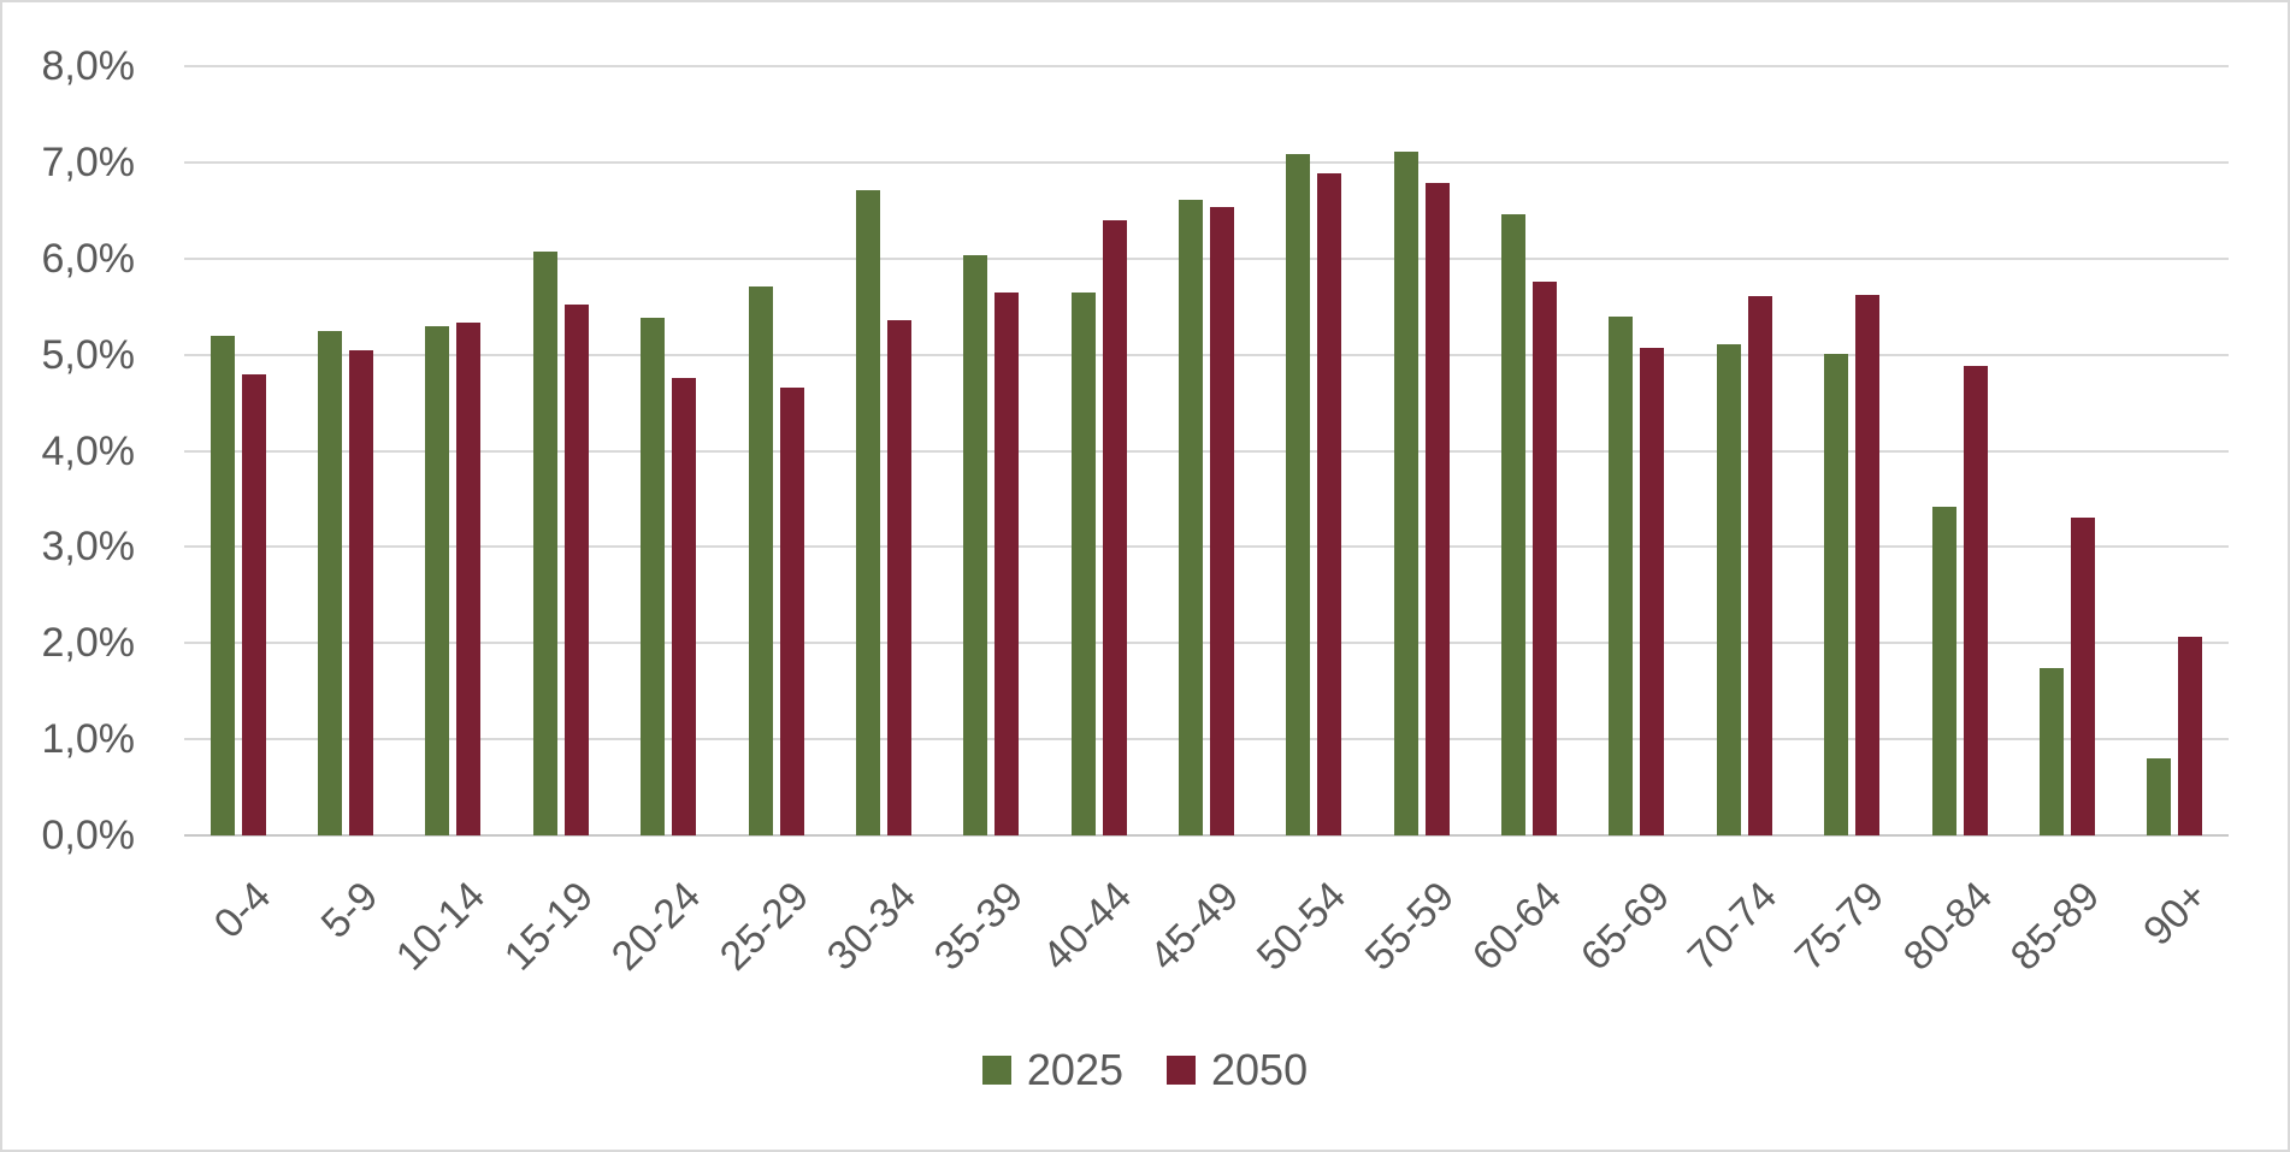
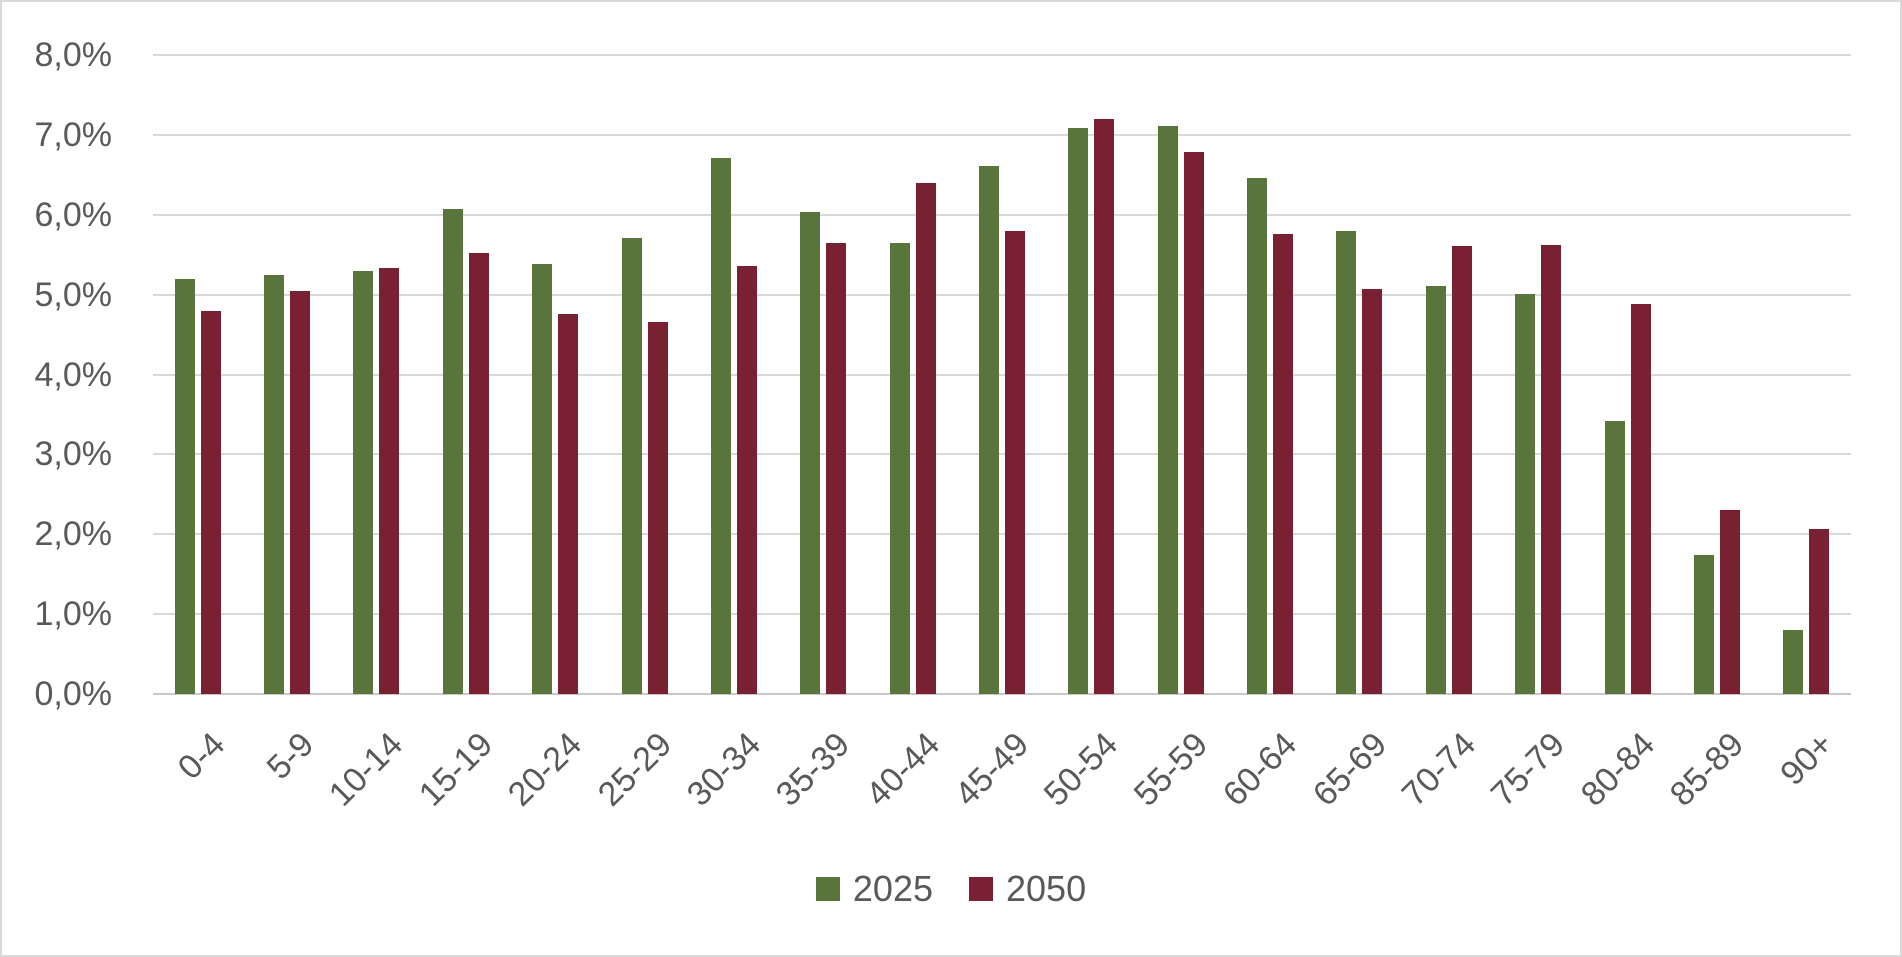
2050/45-49: 6,5% -> 5,8%
2050/50-54: 6,9% -> 7,2%
2025/65-69: 5,4% -> 5,8%
2050/85-89: 3,3% -> 2,3%
